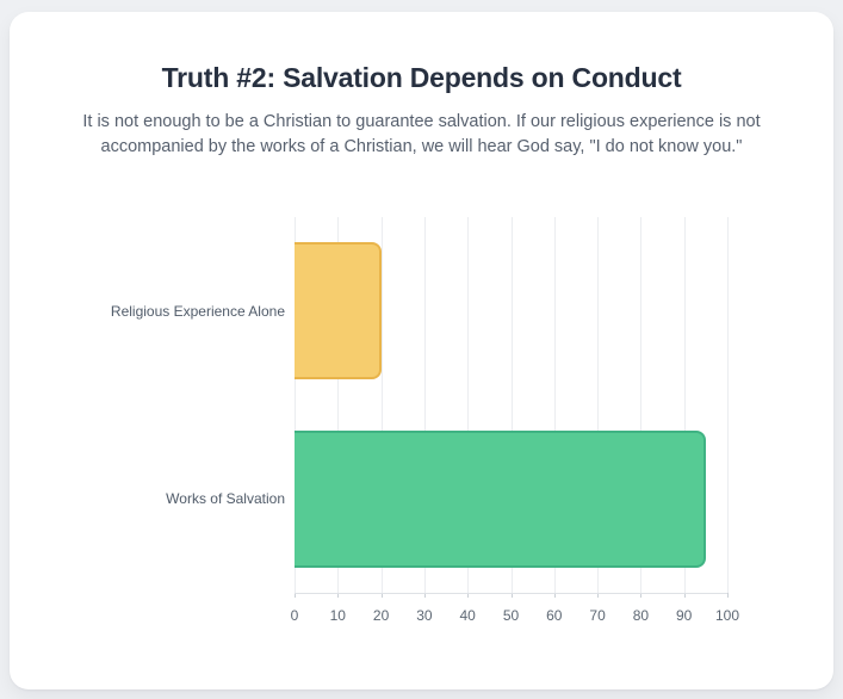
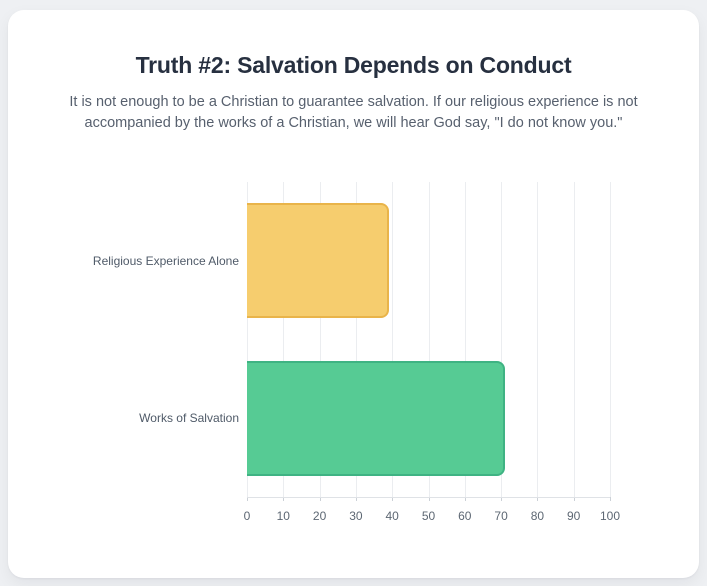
Religious Experience Alone: 20 -> 39
Works of Salvation: 95 -> 71
